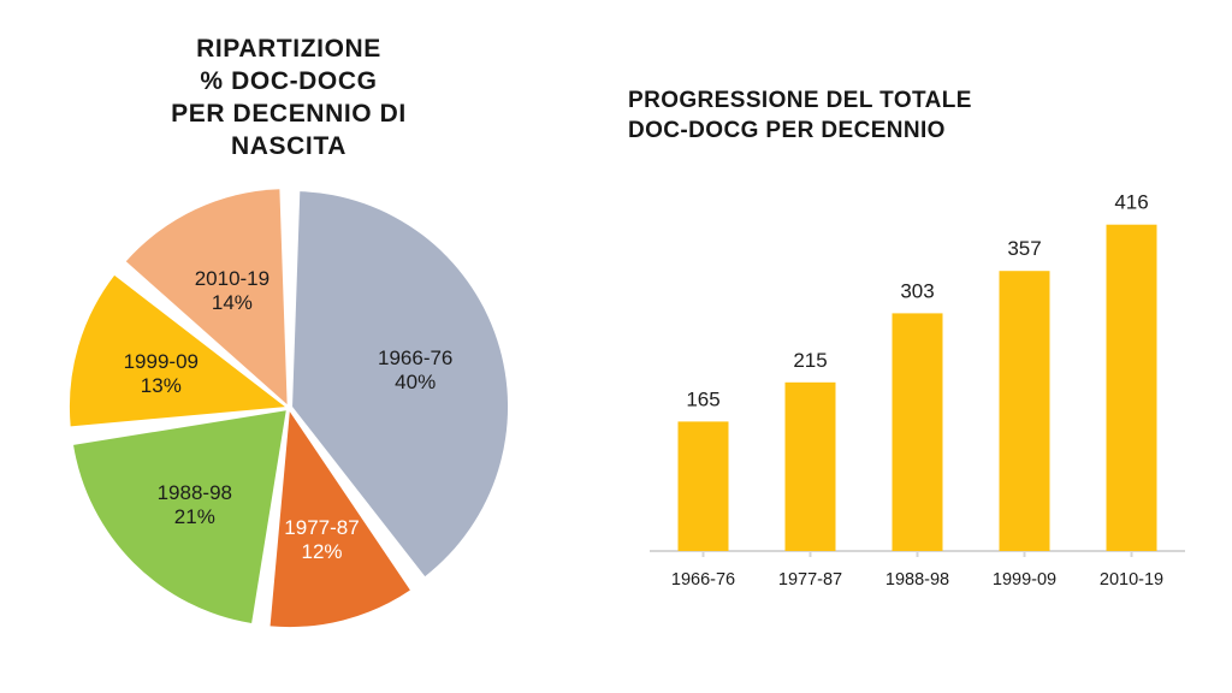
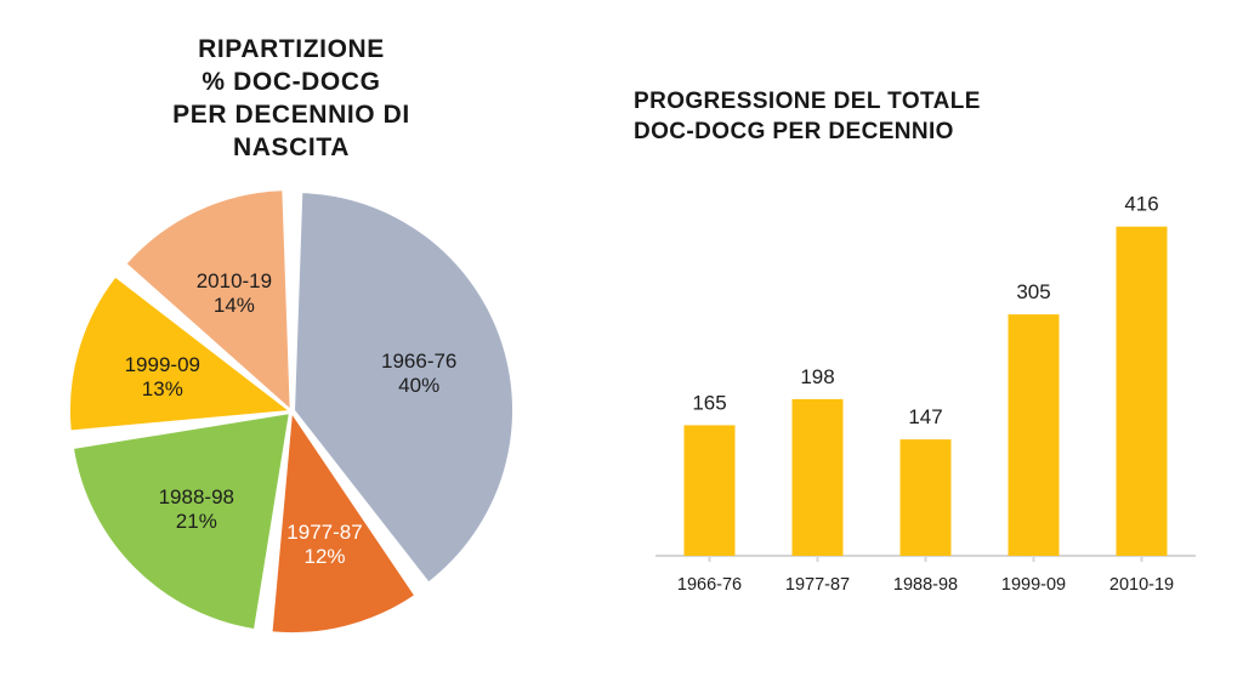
PROGRESSIONE DEL TOTALE DOC-DOCG PER DECENNIO/1977-87: 215 -> 198
PROGRESSIONE DEL TOTALE DOC-DOCG PER DECENNIO/1988-98: 303 -> 147
PROGRESSIONE DEL TOTALE DOC-DOCG PER DECENNIO/1999-09: 357 -> 305
